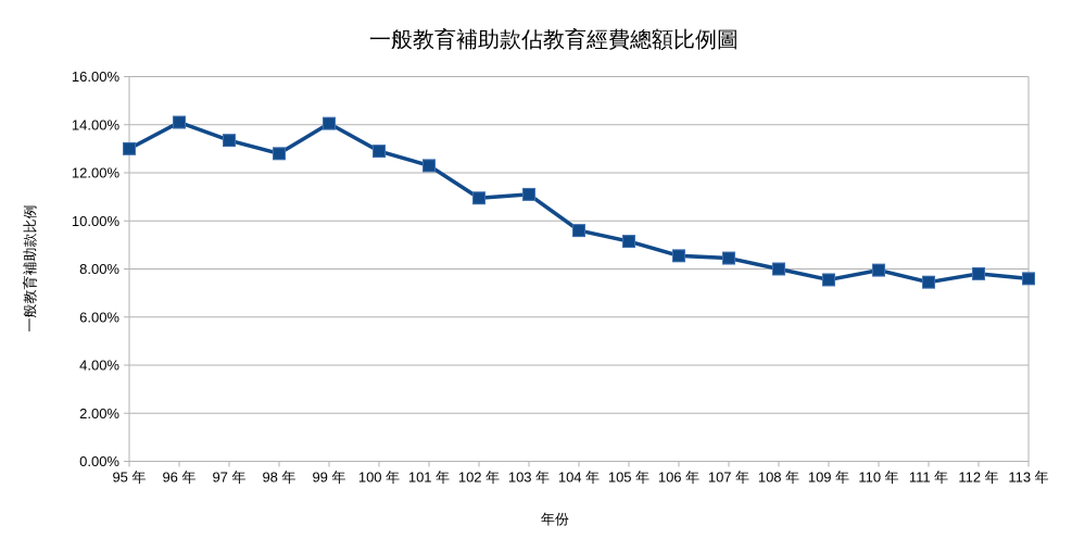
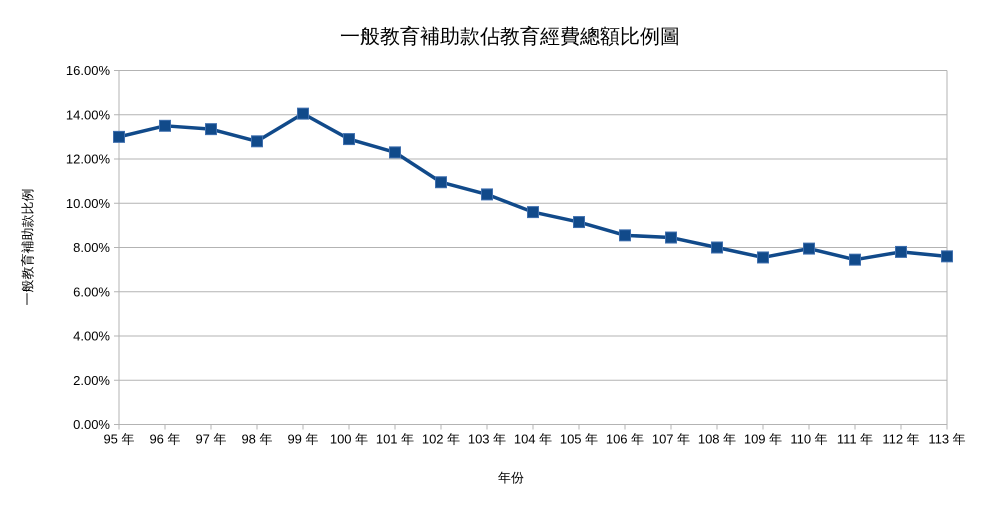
96 年: 14.1% -> 13.5%
103 年: 11.1% -> 10.4%
